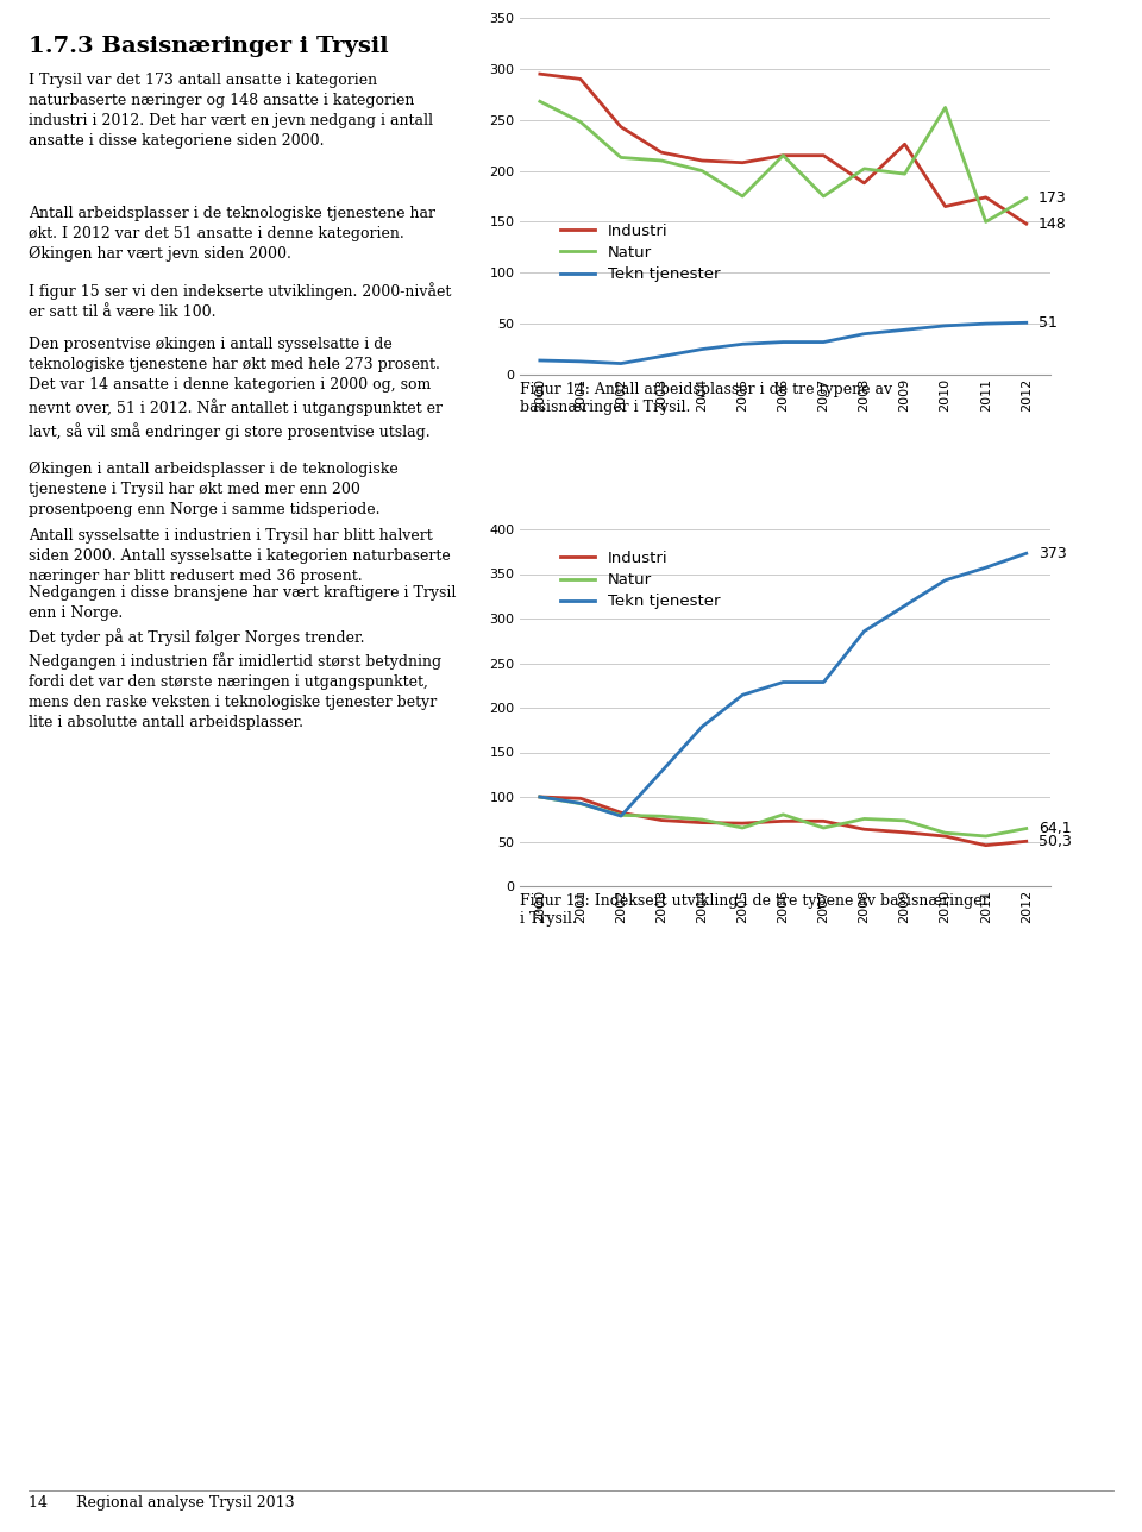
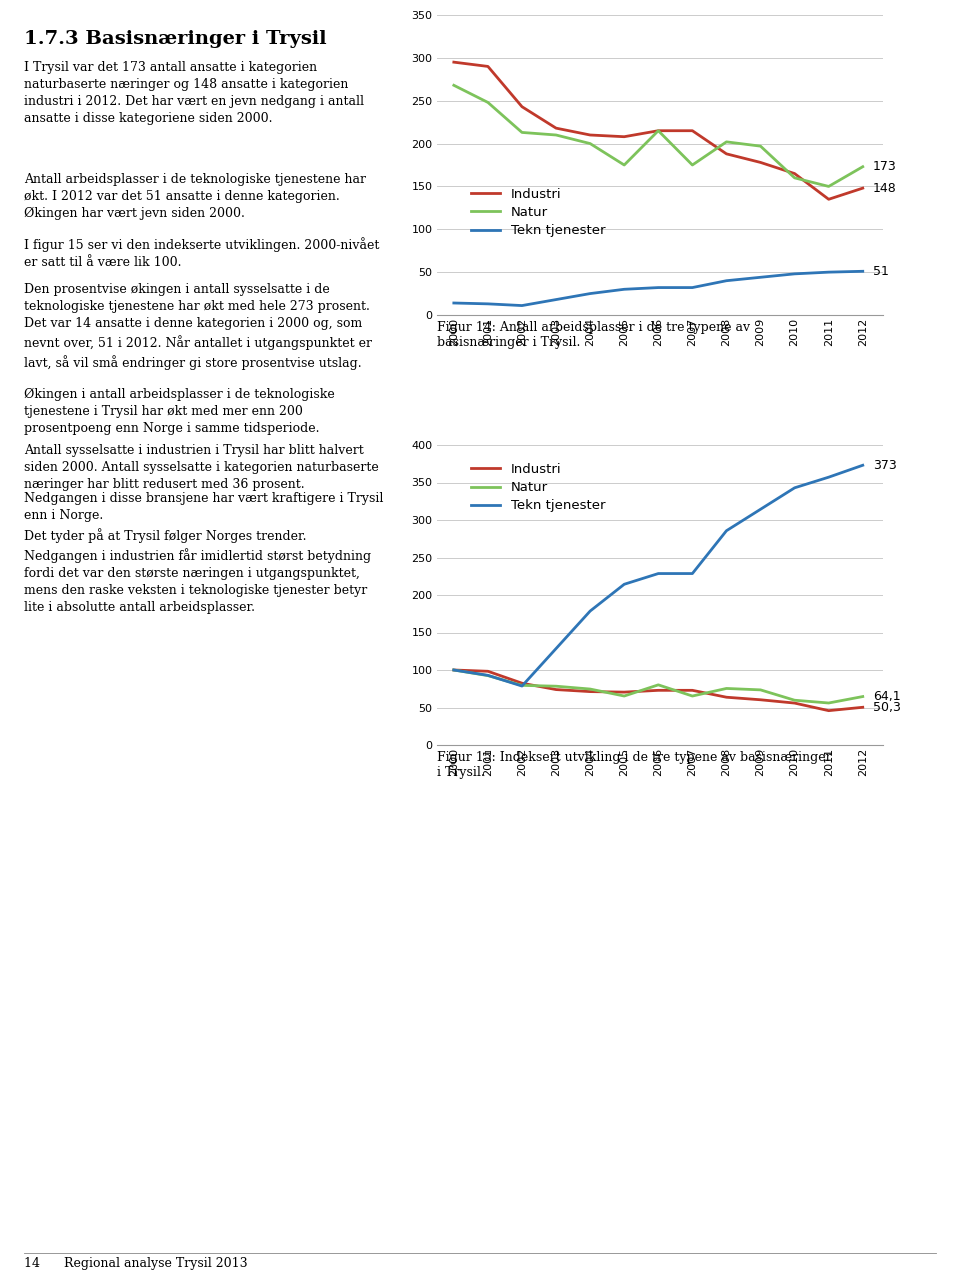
Industri/2009: 226 -> 178
Natur/2010: 262 -> 160
Industri/2011: 174 -> 135
